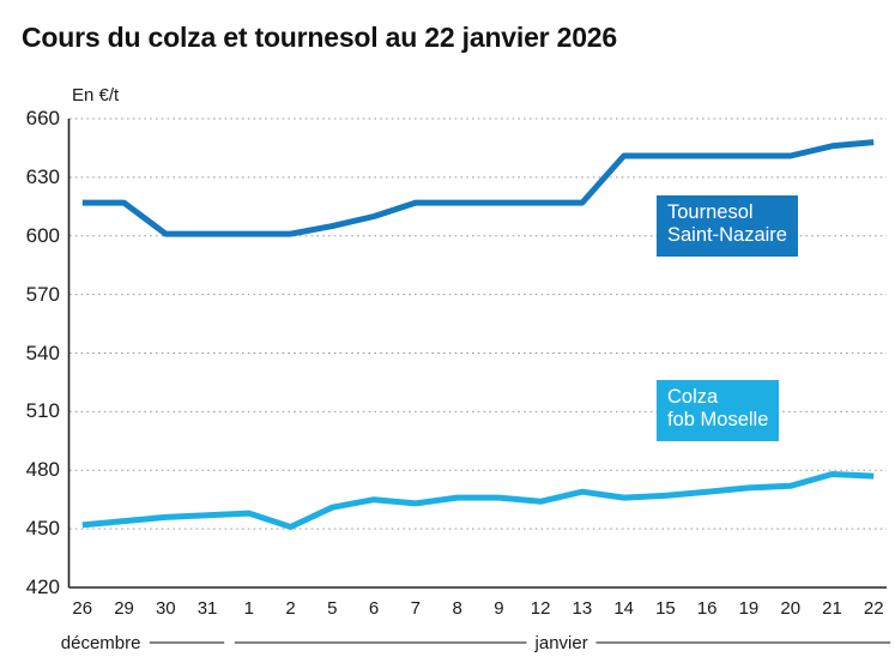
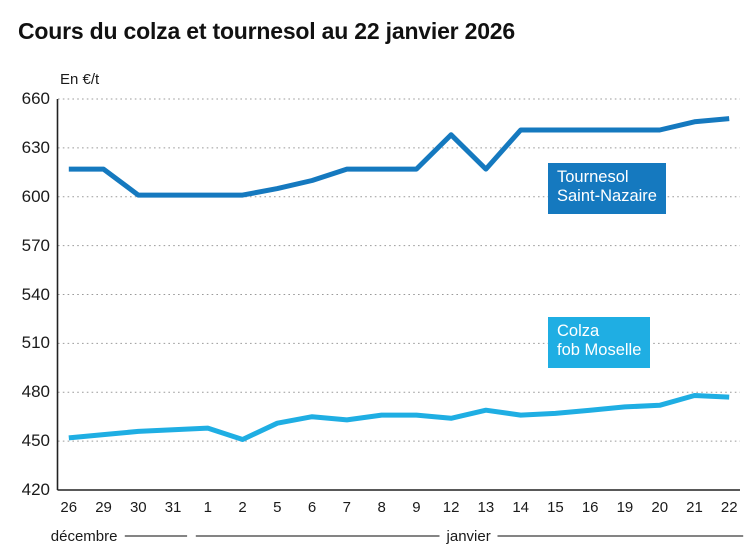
Tournesol Saint-Nazaire/12: 617 -> 638
